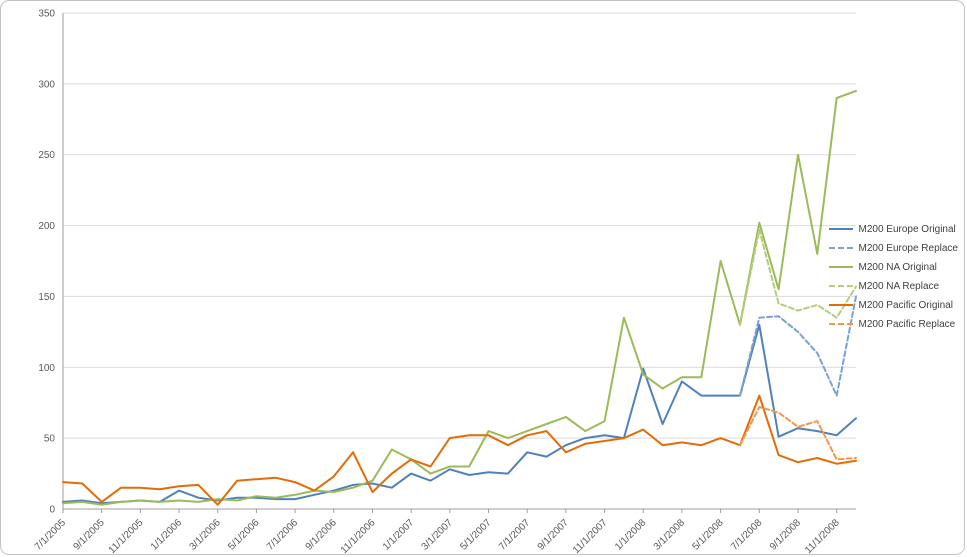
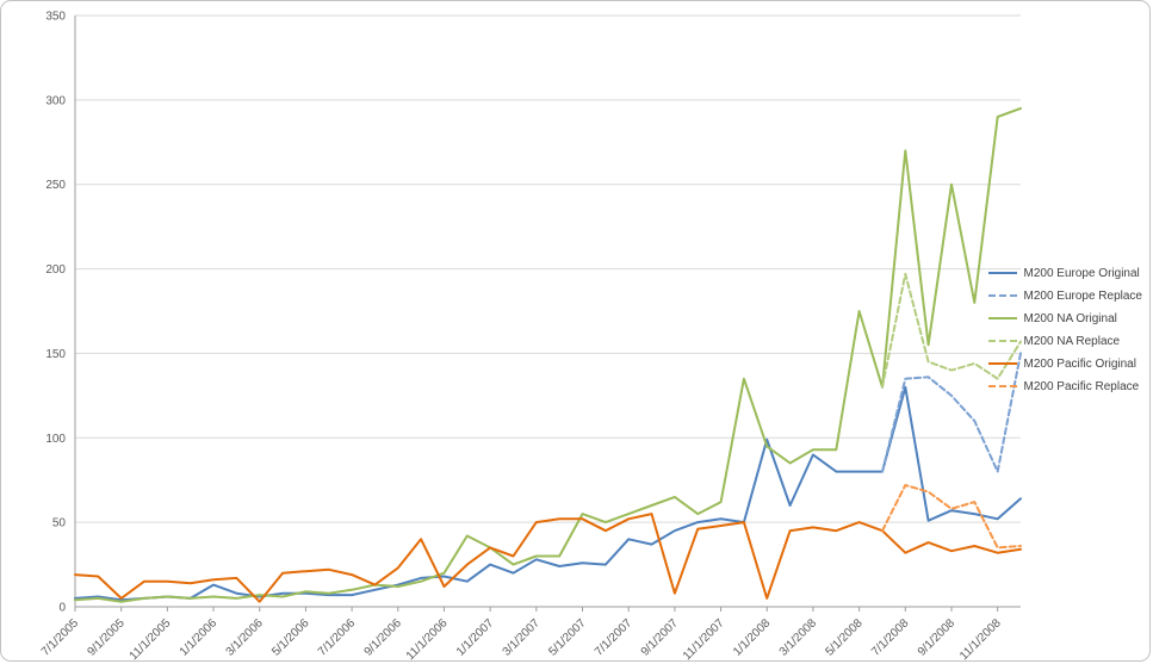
M200 Pacific Original/9/1/2007: 40 -> 8
M200 Pacific Original/1/1/2008: 56 -> 5
M200 NA Original/7/1/2008: 202 -> 270
M200 Pacific Original/7/1/2008: 80 -> 32
